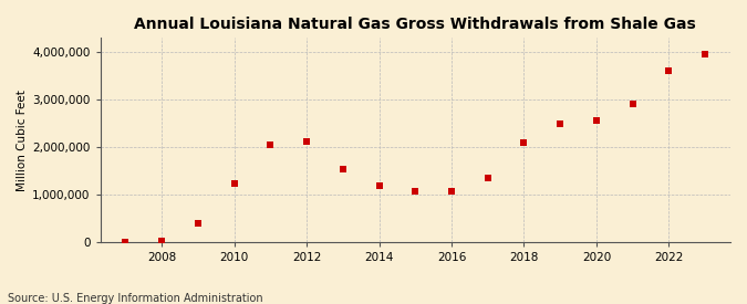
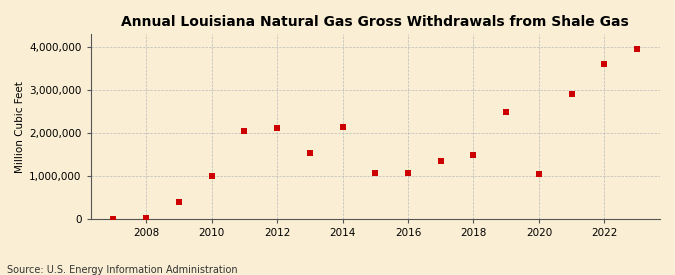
2010: 1,240,000 -> 1,000,000
2014: 1,180,000 -> 2,150,000
2018: 2,100,000 -> 1,500,000
2020: 2,550,000 -> 1,050,000
